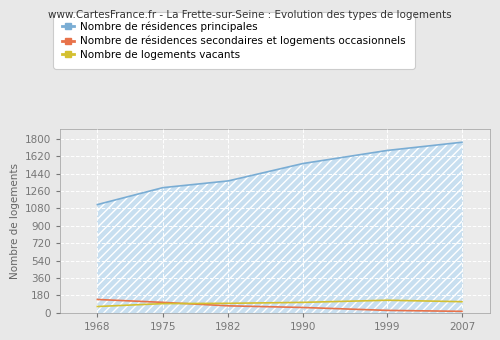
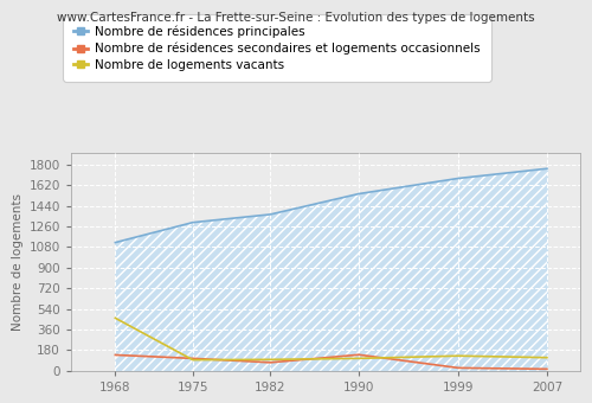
Nombre de logements vacants/1968: 60 -> 460
Nombre de résidences secondaires et logements occasionnels/1990: 60 -> 140
